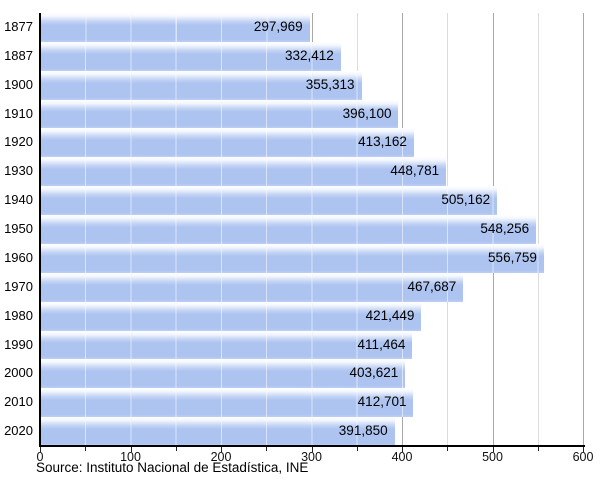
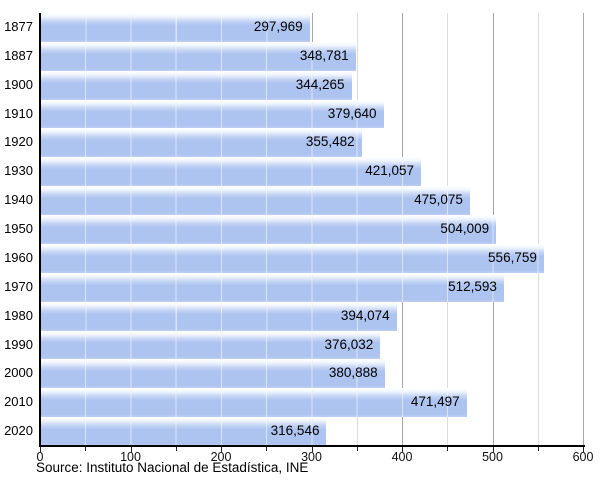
1887: 332,412 -> 348,781
1900: 355,313 -> 344,265
1910: 396,100 -> 379,640
1920: 413,162 -> 355,482
1930: 448,781 -> 421,057
1940: 505,162 -> 475,075
1950: 548,256 -> 504,009
1970: 467,687 -> 512,593
1980: 421,449 -> 394,074
1990: 411,464 -> 376,032
2000: 403,621 -> 380,888
2010: 412,701 -> 471,497
2020: 391,850 -> 316,546
